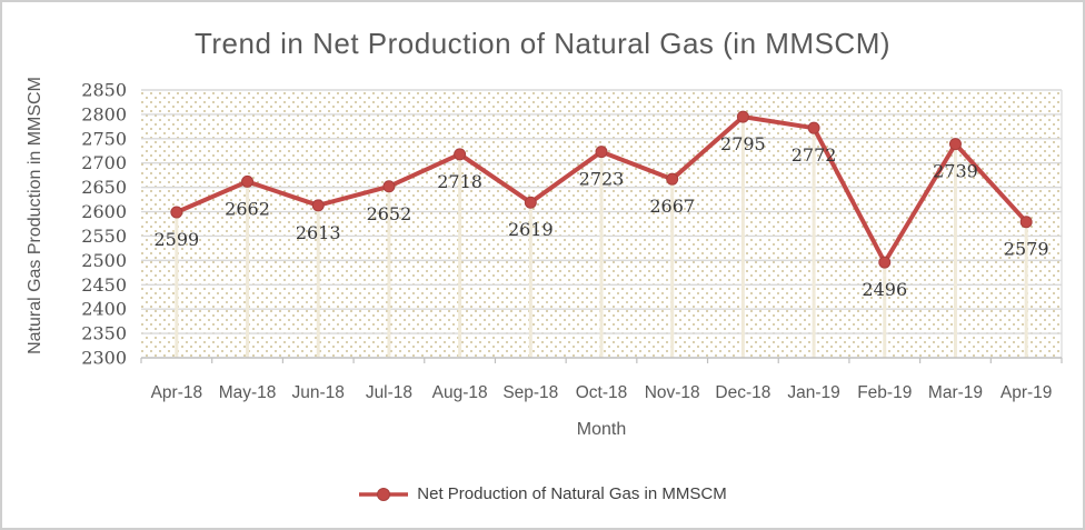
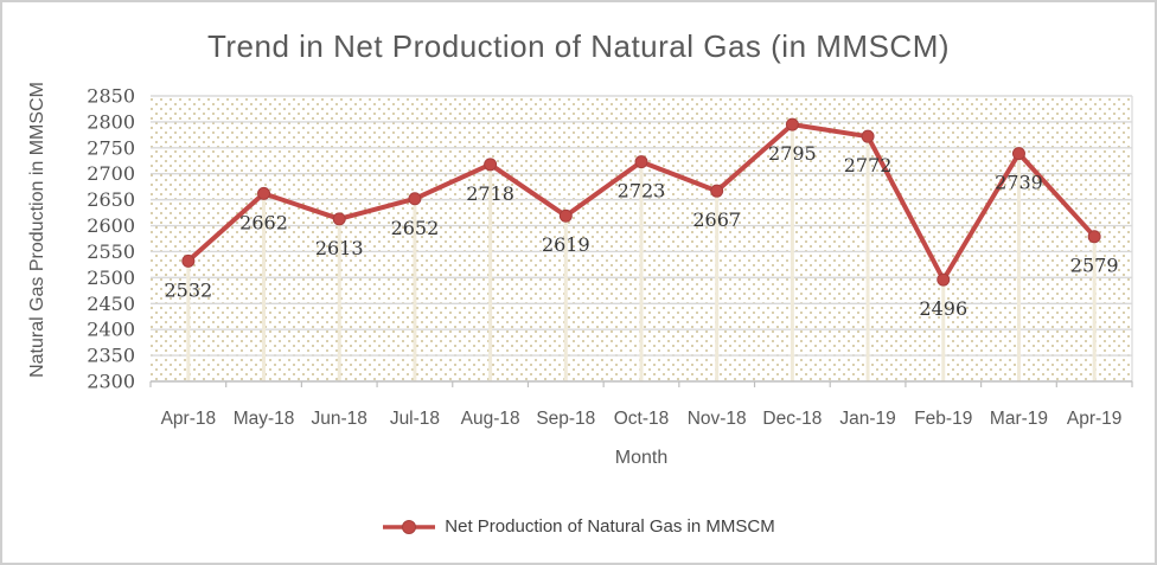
Apr-18: 2599 -> 2532
